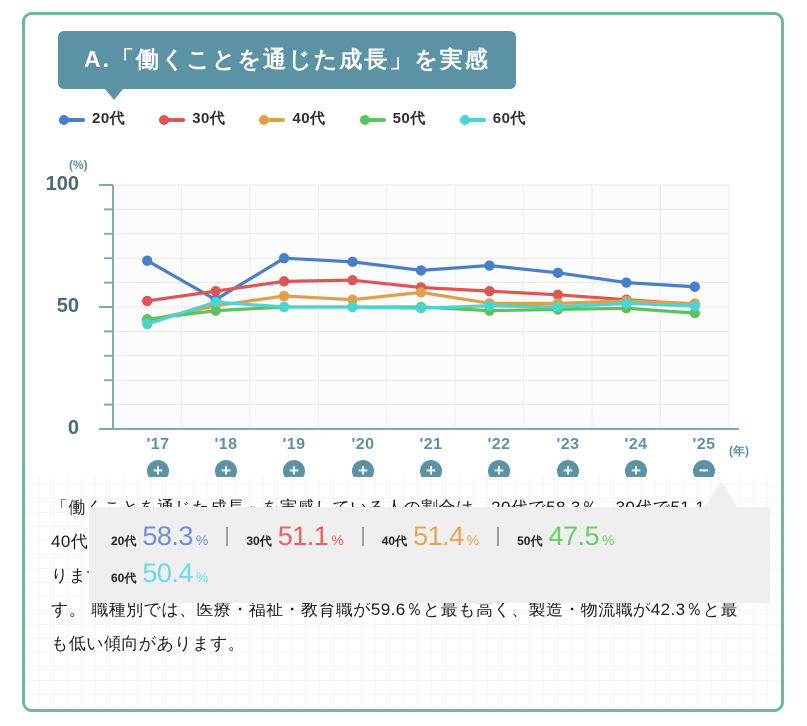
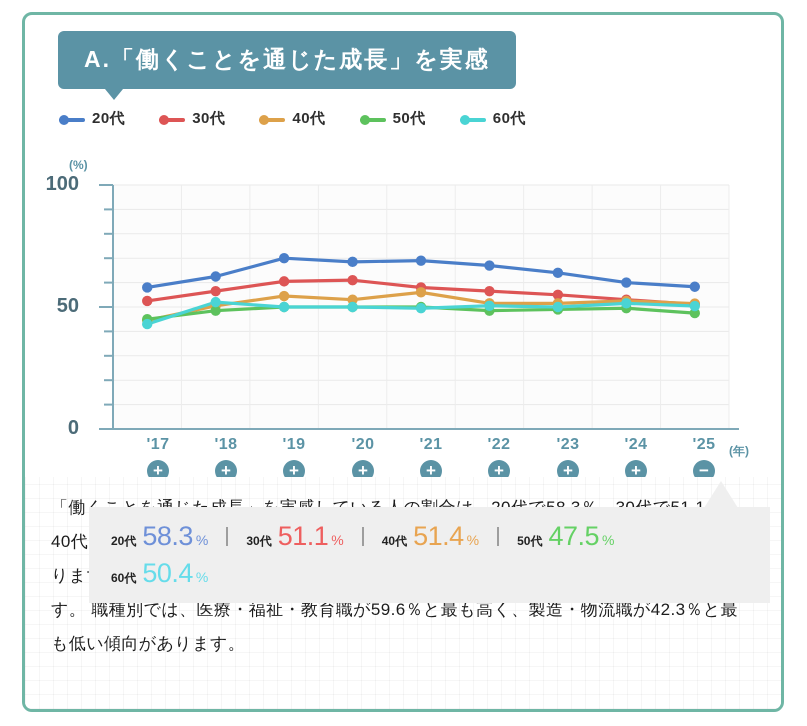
20代/'17: 69 -> 58
20代/'18: 53 -> 62
20代/'21: 65 -> 69
